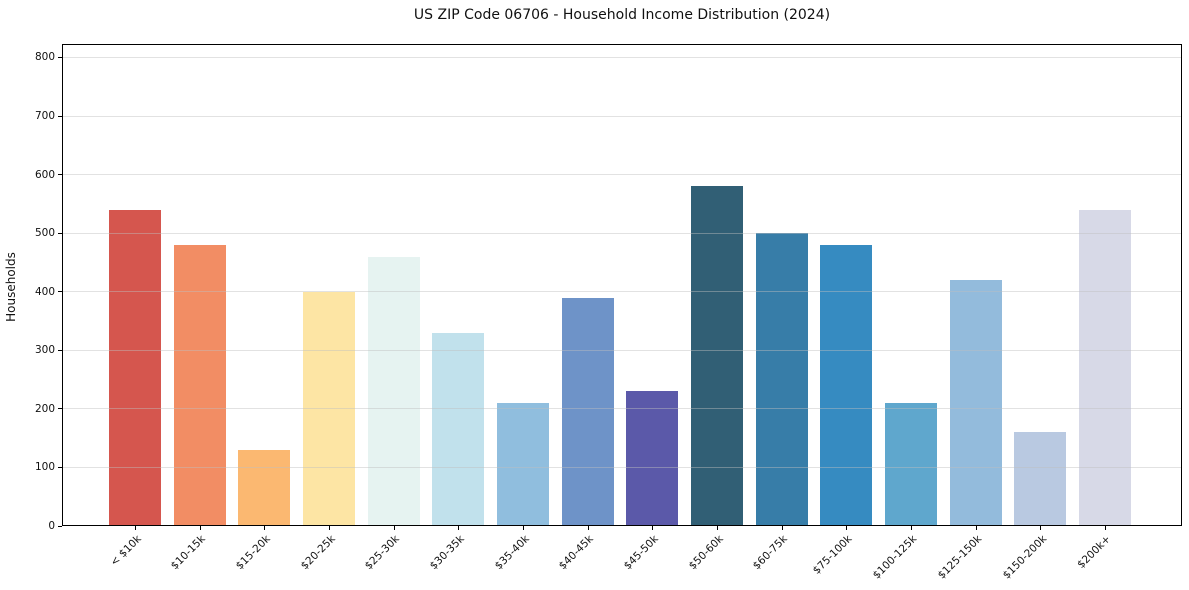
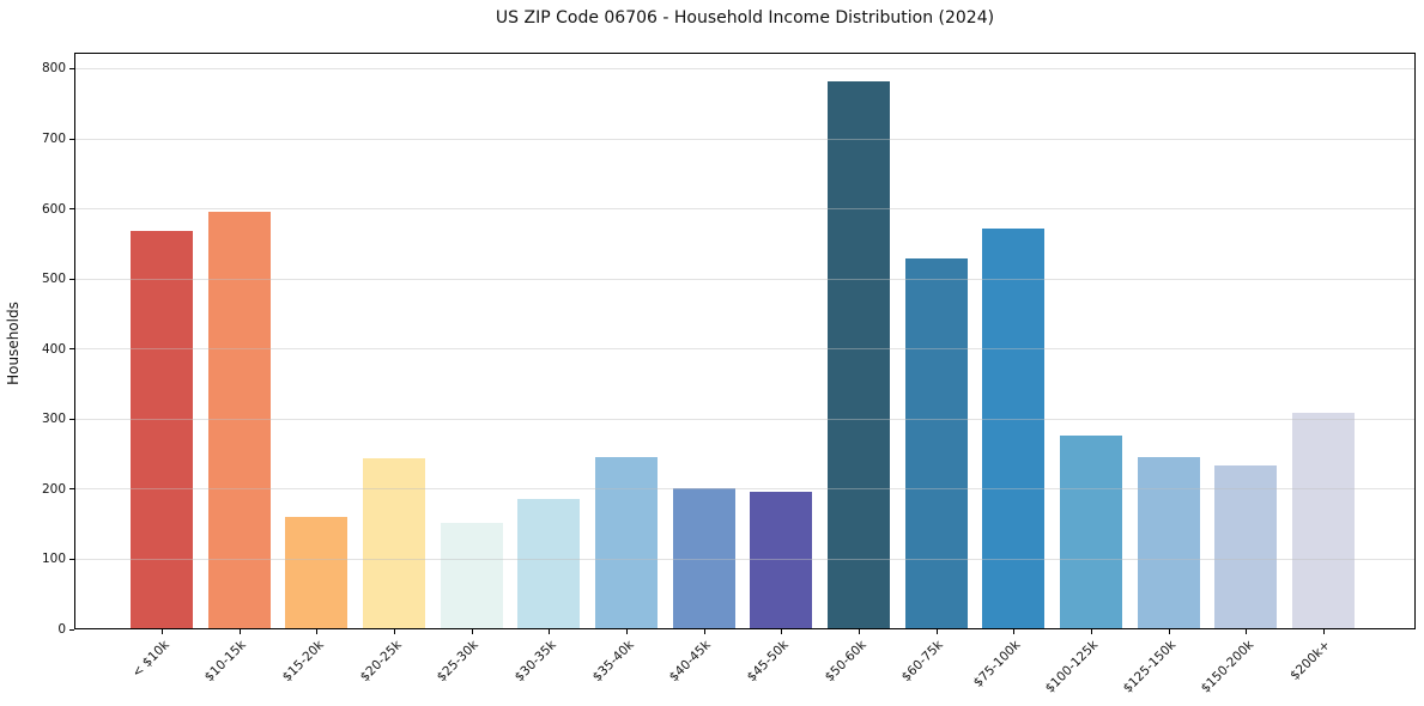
< $10k: 540 -> 570
$10-15k: 480 -> 600
$15-20k: 130 -> 160
$20-25k: 400 -> 240
$25-30k: 460 -> 150
$30-35k: 330 -> 190
$35-40k: 210 -> 250
$40-45k: 390 -> 200
$45-50k: 230 -> 200
$50-60k: 580 -> 780
$60-75k: 500 -> 530
$75-100k: 480 -> 570
$100-125k: 210 -> 280
$125-150k: 420 -> 250
$150-200k: 160 -> 230
$200k+: 540 -> 310
